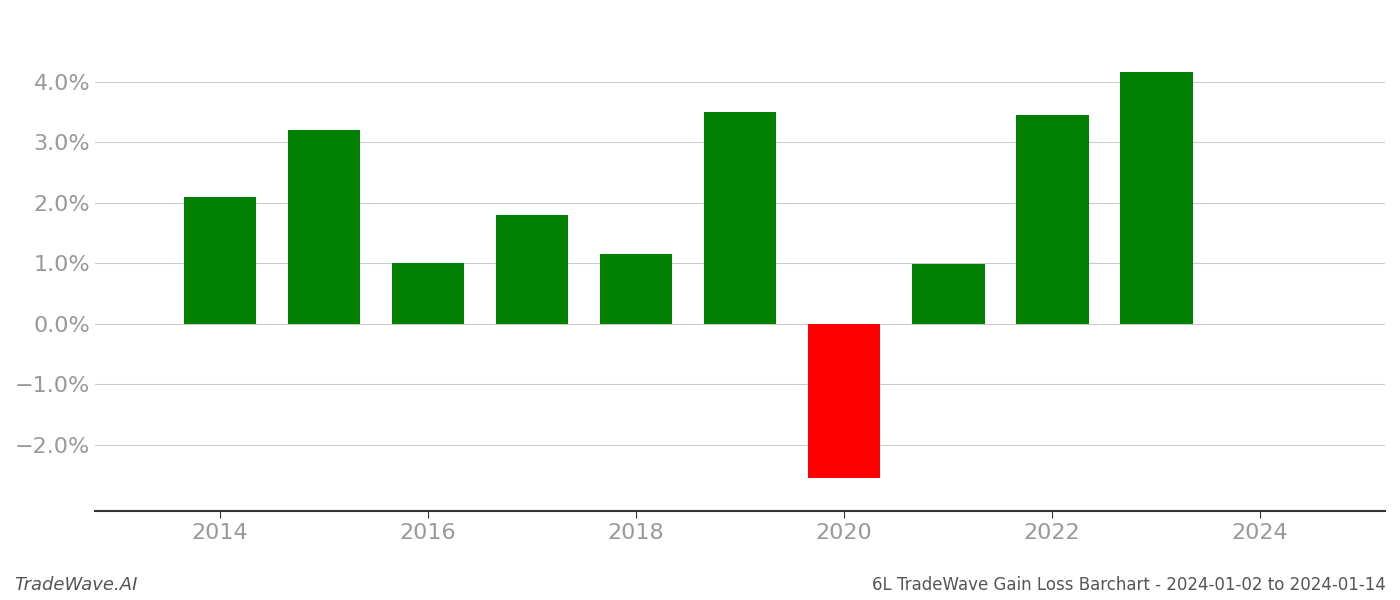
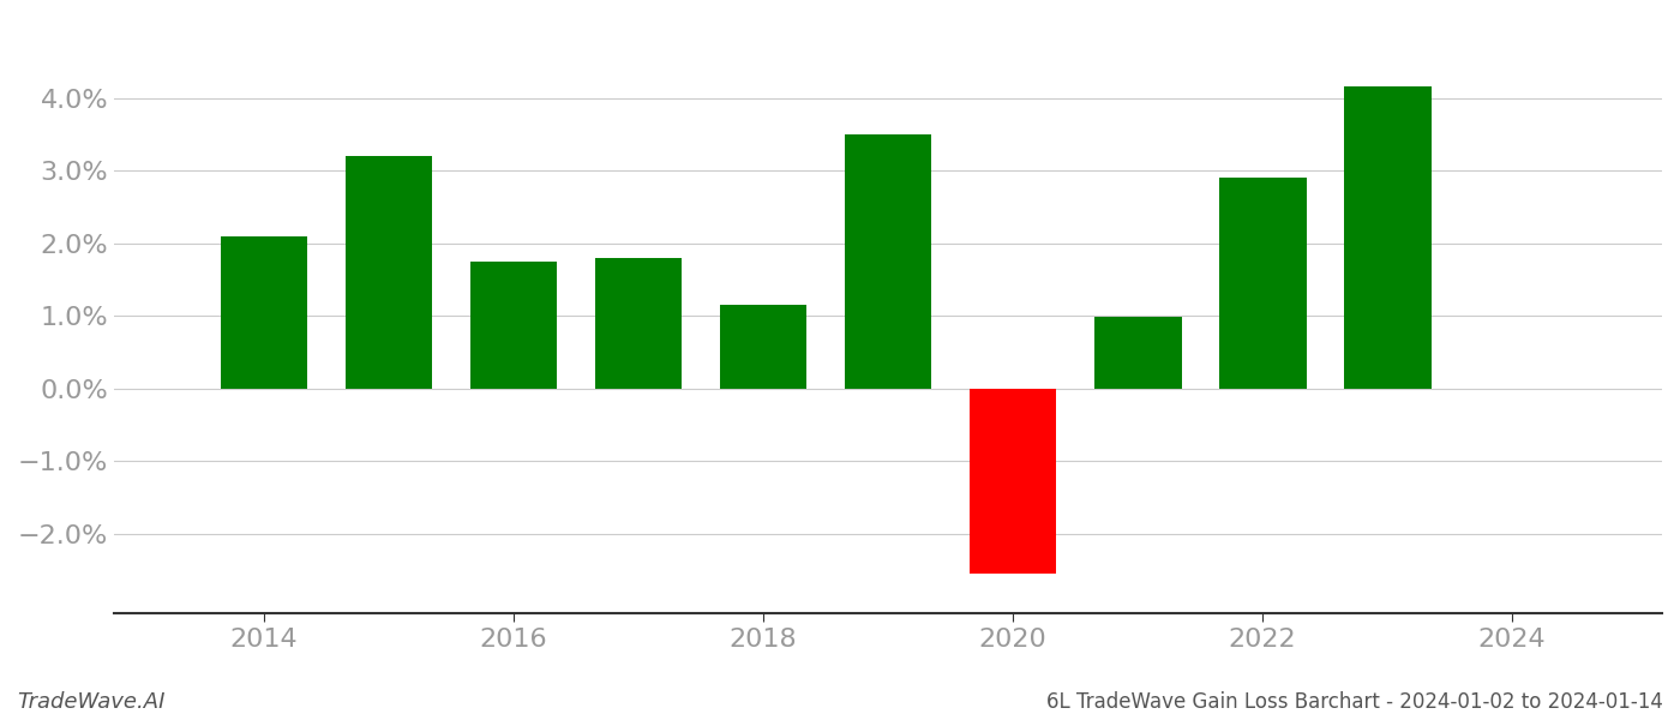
2016: 1.00% -> 1.75%
2022: 3.44% -> 2.90%
